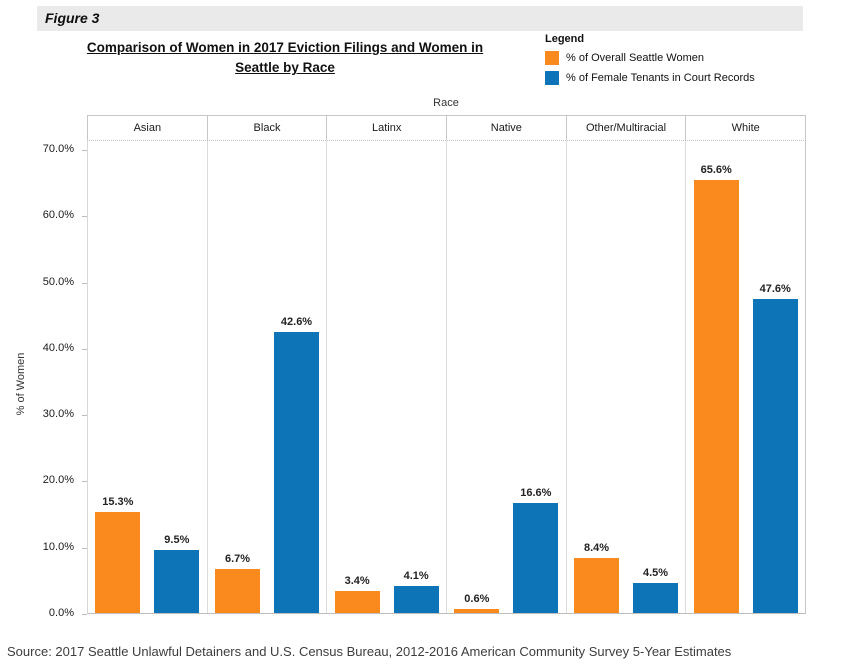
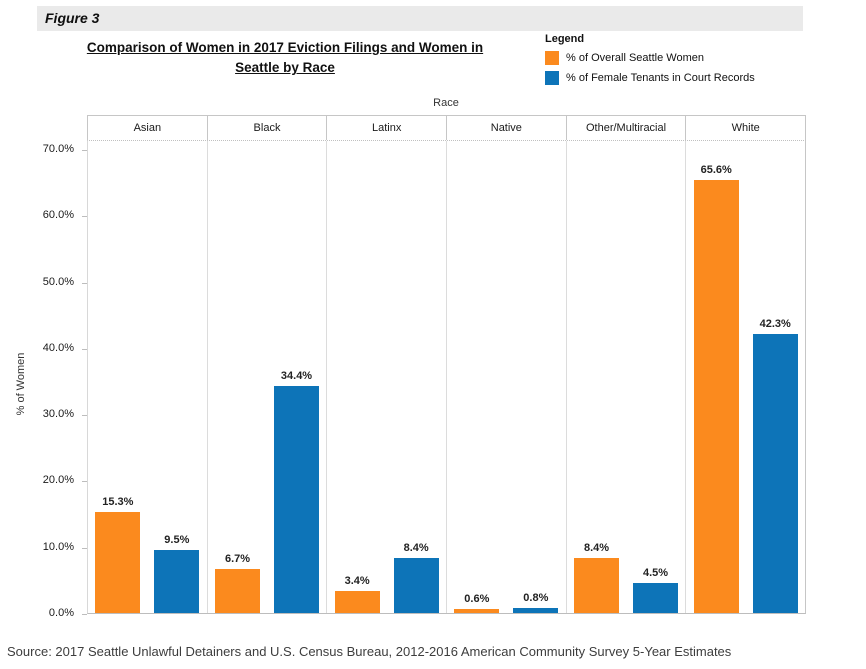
% of Female Tenants in Court Records/Black: 42.6% -> 34.4%
% of Female Tenants in Court Records/Latinx: 4.1% -> 8.4%
% of Female Tenants in Court Records/Native: 16.6% -> 0.8%
% of Female Tenants in Court Records/White: 47.6% -> 42.3%
